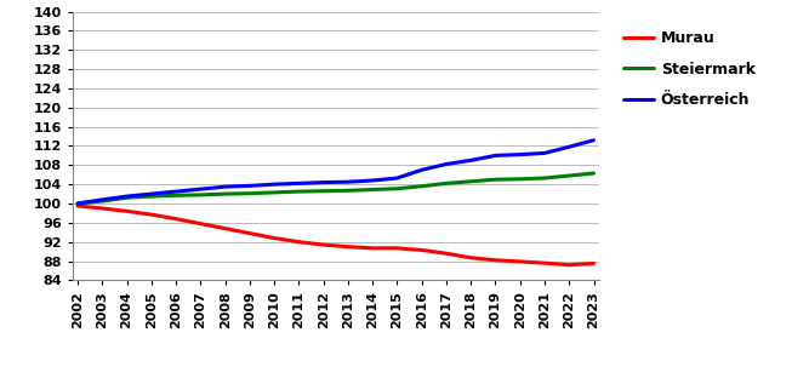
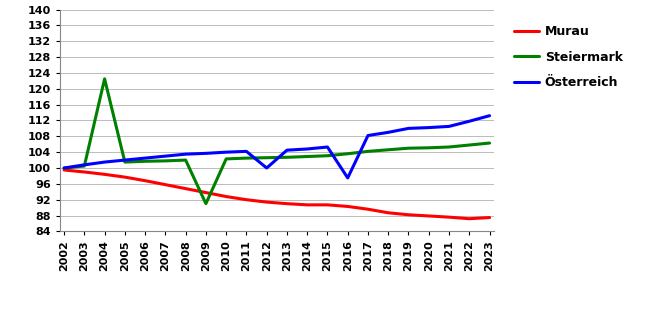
Steiermark/2004: 101.2 -> 122.5
Steiermark/2009: 102.1 -> 91.0
Österreich/2012: 104.4 -> 100.0
Österreich/2016: 107.0 -> 97.5
